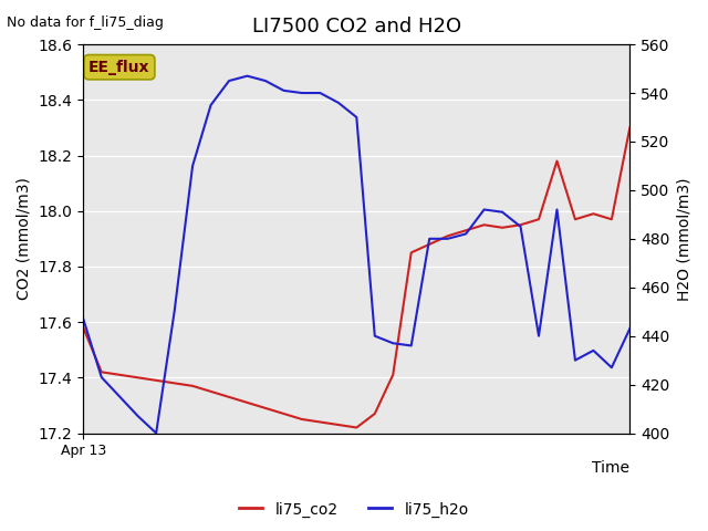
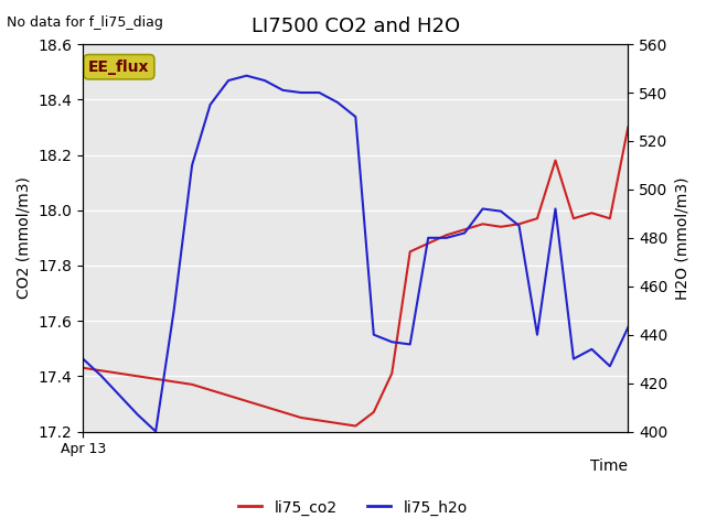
li75_co2/Apr 13: 17.58 -> 17.43
li75_h2o/Apr 13: 447 -> 430
